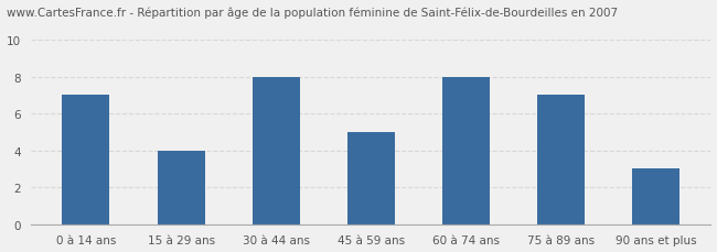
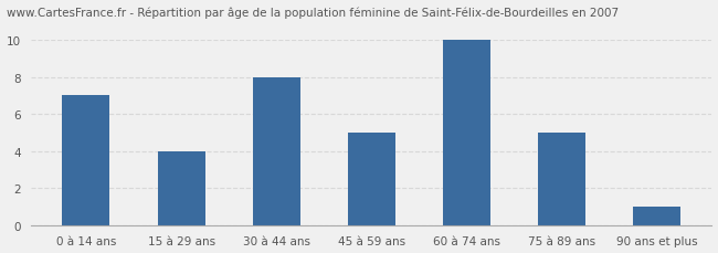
60 à 74 ans: 8 -> 10
75 à 89 ans: 7 -> 5
90 ans et plus: 3 -> 1
